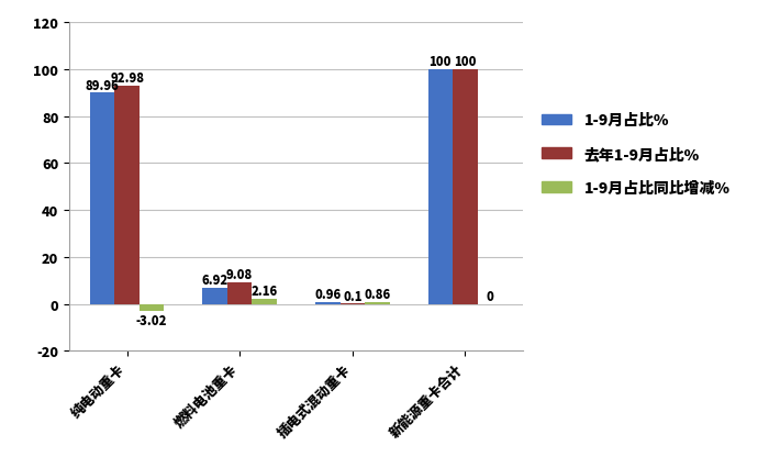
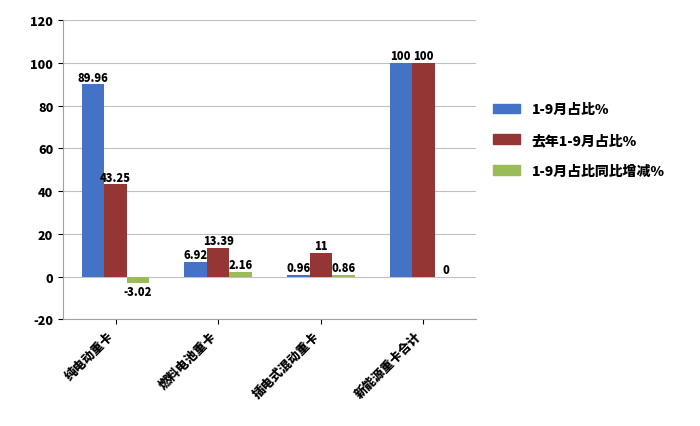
去年1-9月占比%/纯电动重卡: 92.98 -> 43.25
去年1-9月占比%/燃料电池重卡: 9.08 -> 13.39
去年1-9月占比%/插电式混动重卡: 0.1 -> 11
